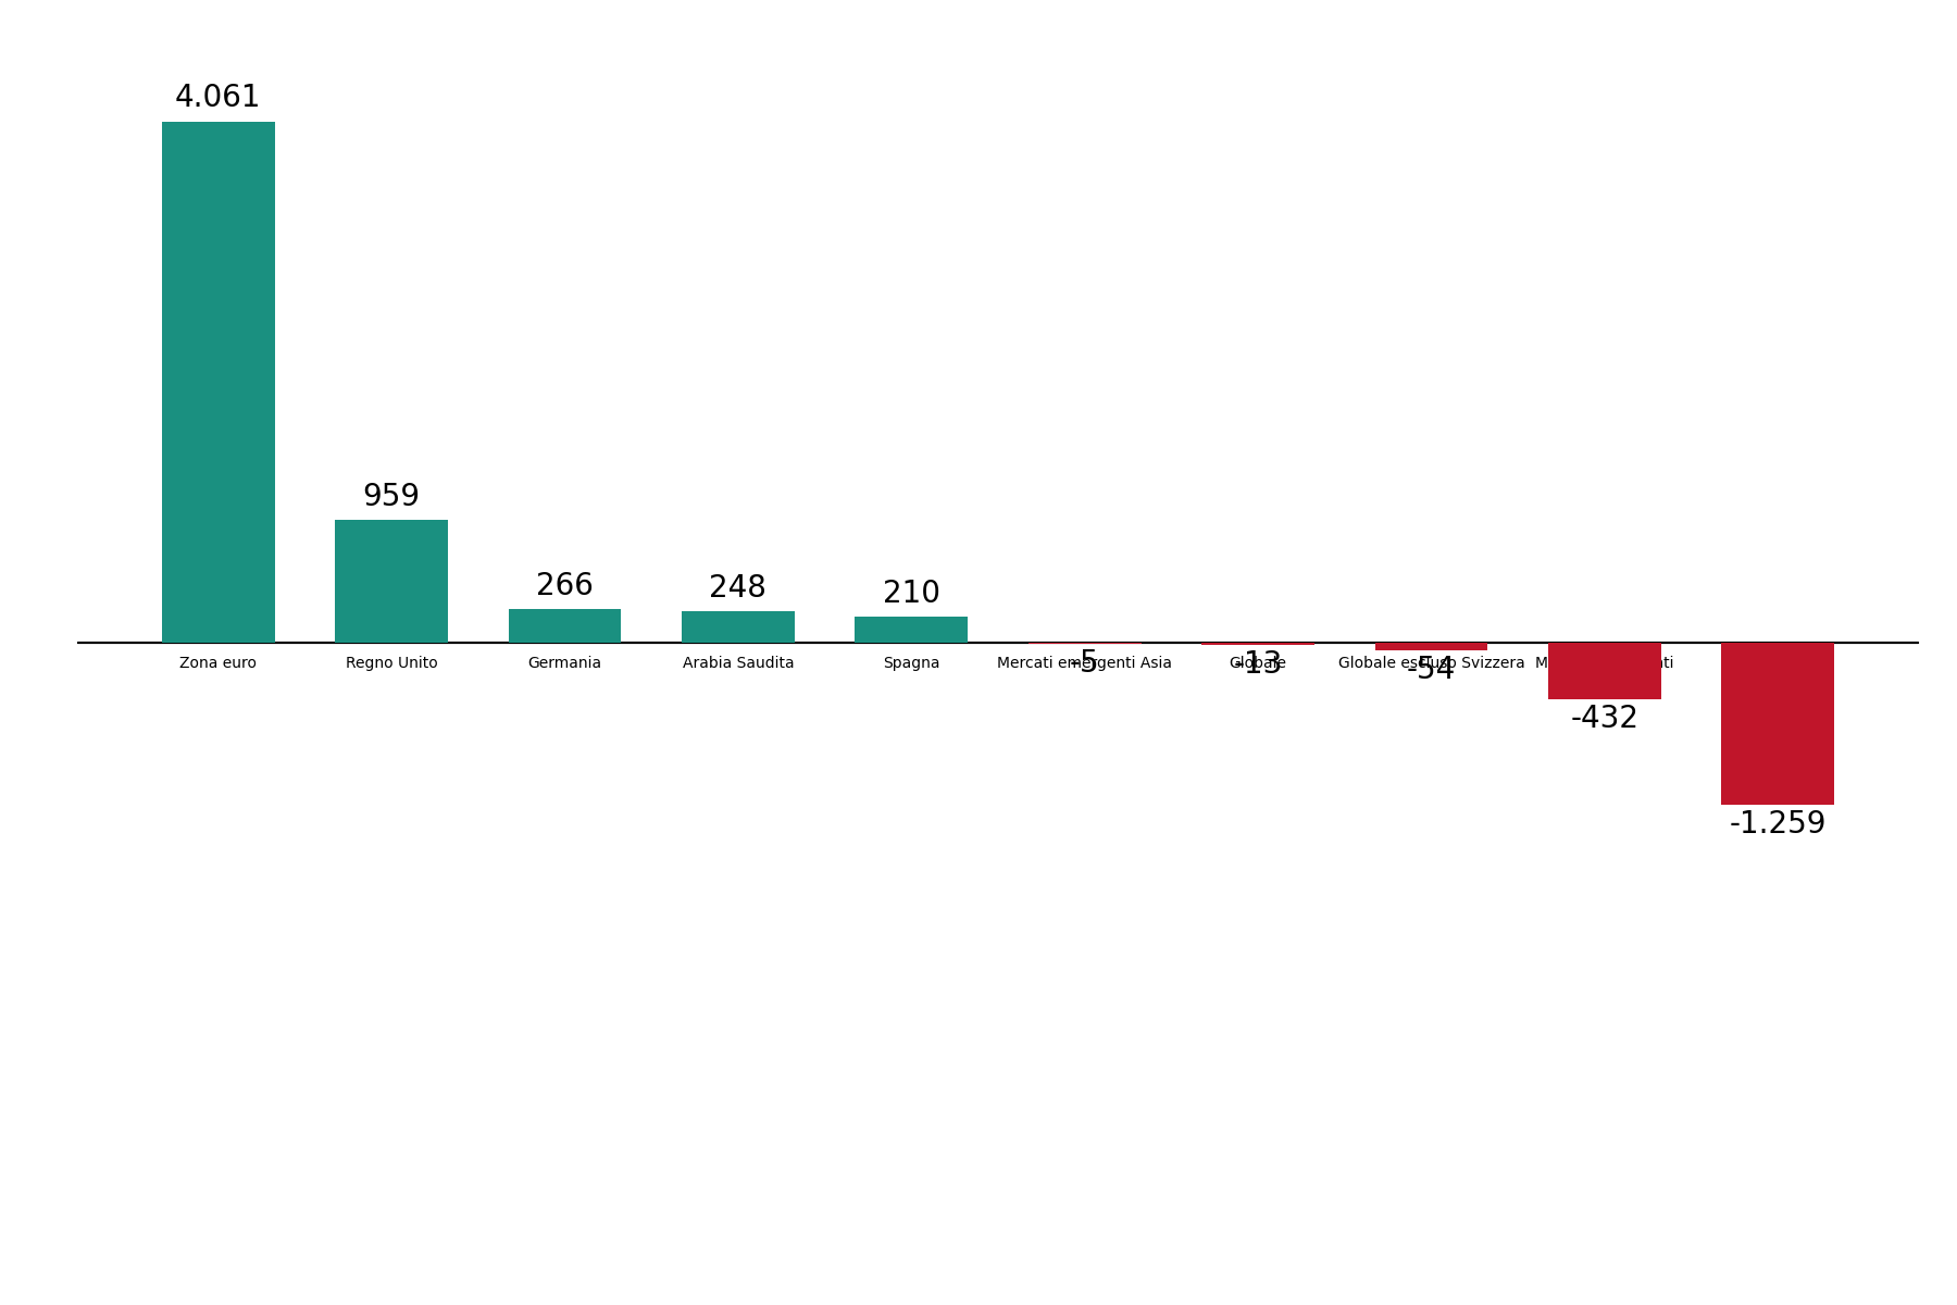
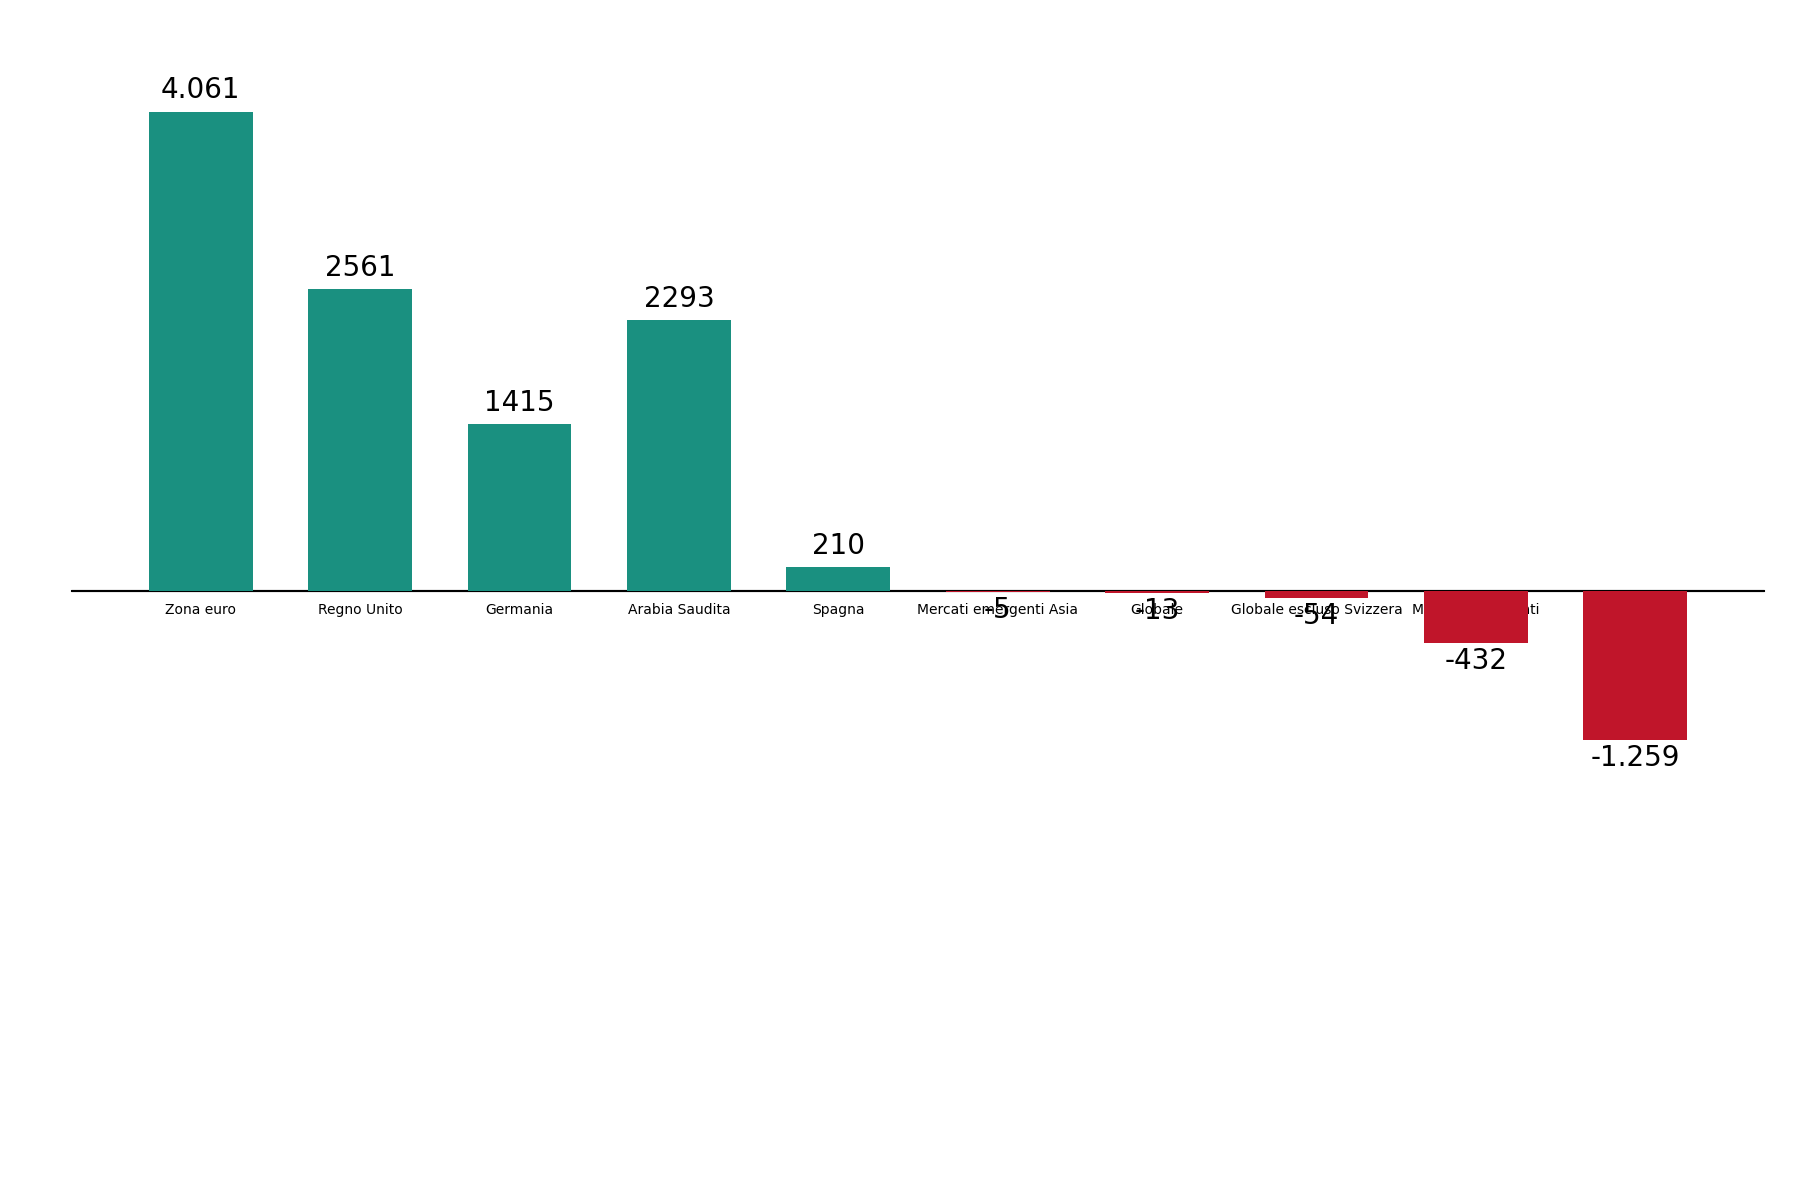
Regno Unito: 959 -> 2561
Germania: 266 -> 1415
Arabia Saudita: 248 -> 2293
